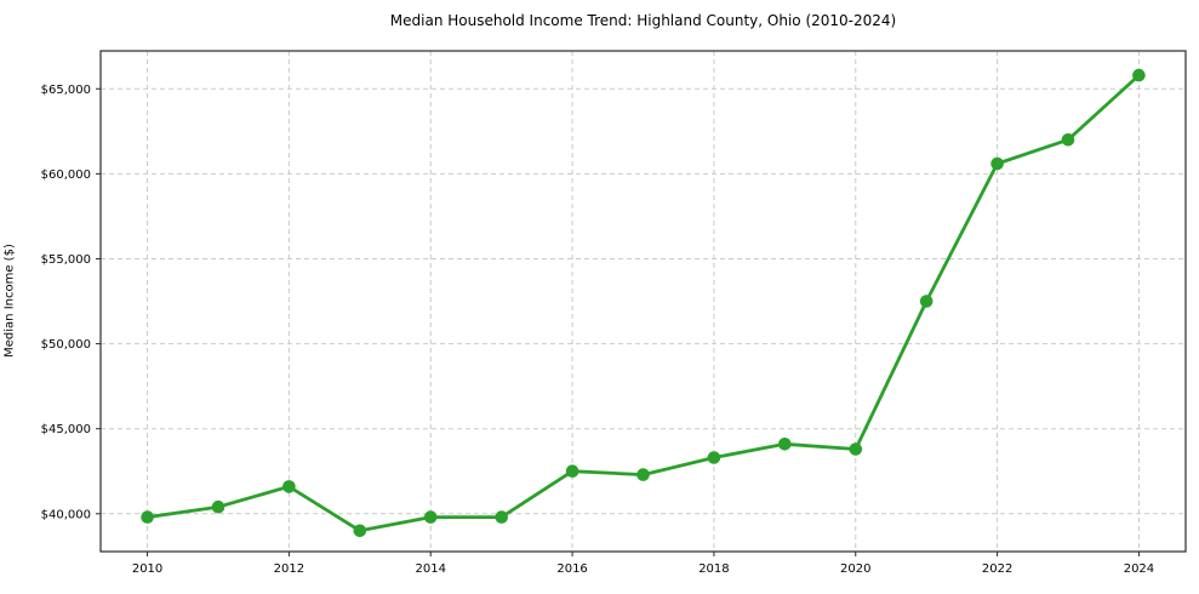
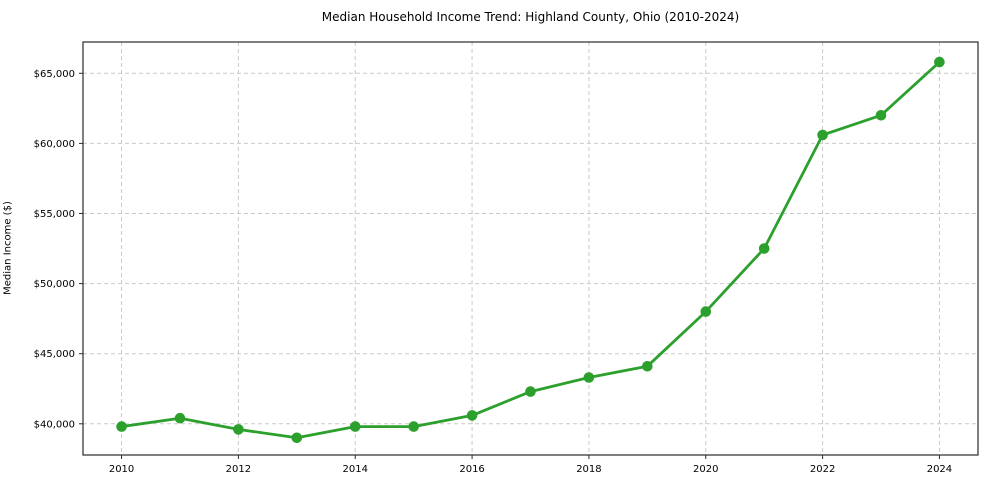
2012: $41600 -> $39600
2016: $42500 -> $40600
2020: $43800 -> $48000
